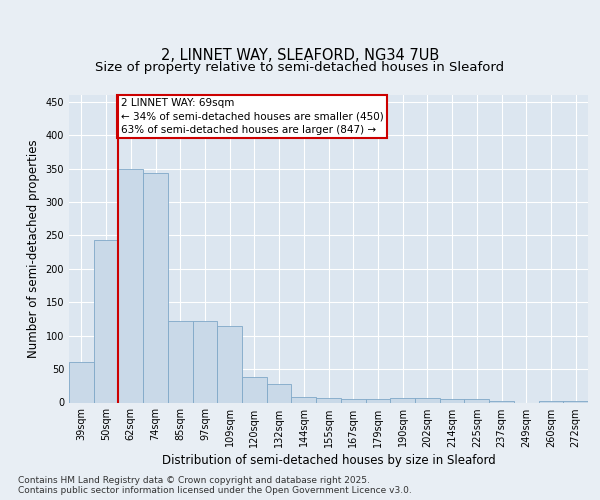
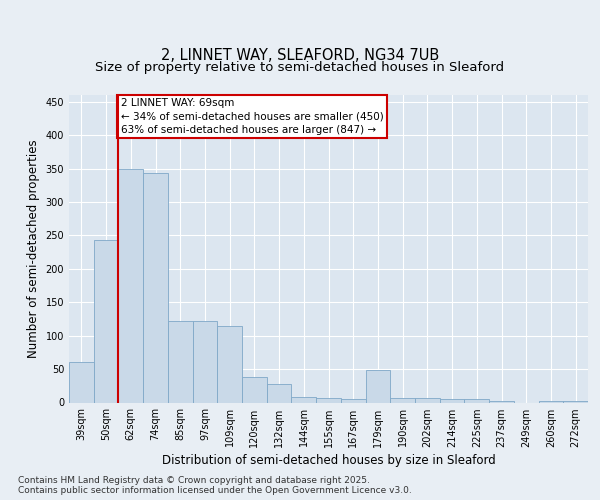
179sqm: 5 -> 48
